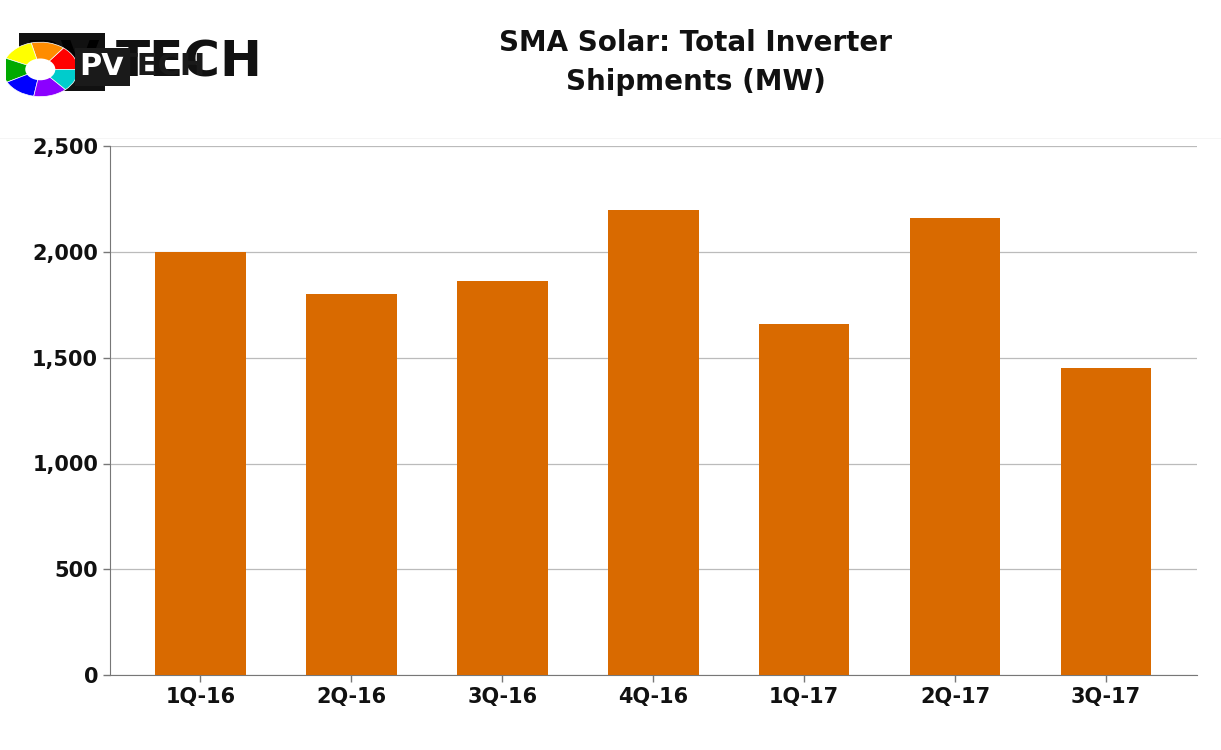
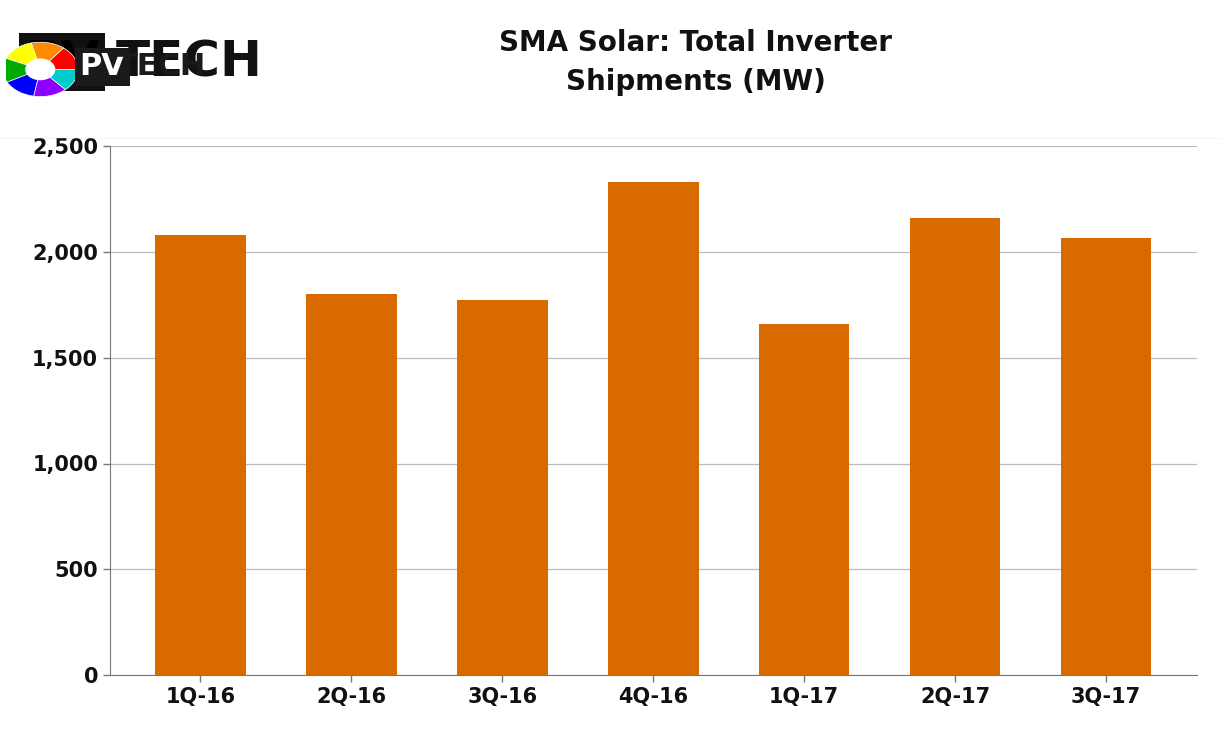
1Q-16: 2,000 -> 2,080
3Q-16: 1,865 -> 1,775
4Q-16: 2,200 -> 2,330
3Q-17: 1,450 -> 2,064
